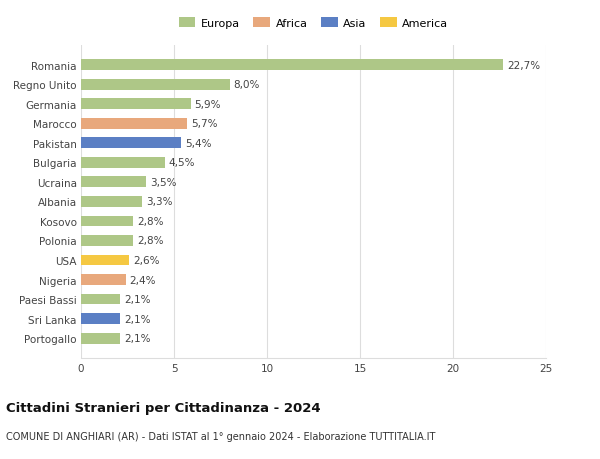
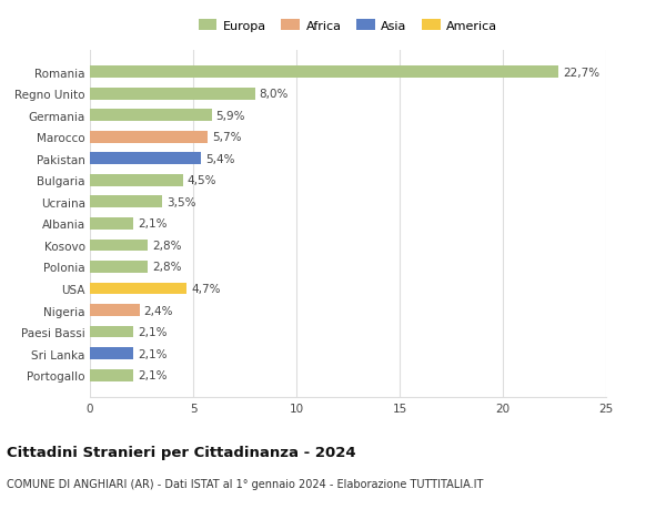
Albania: 3,3% -> 2,1%
USA: 2,6% -> 4,7%
